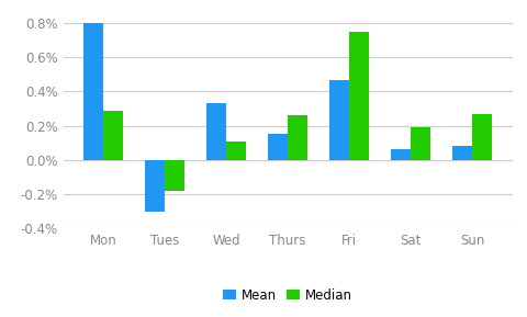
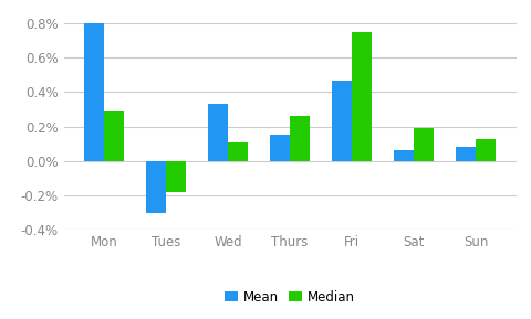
Median/Sun: 0.27% -> 0.13%
